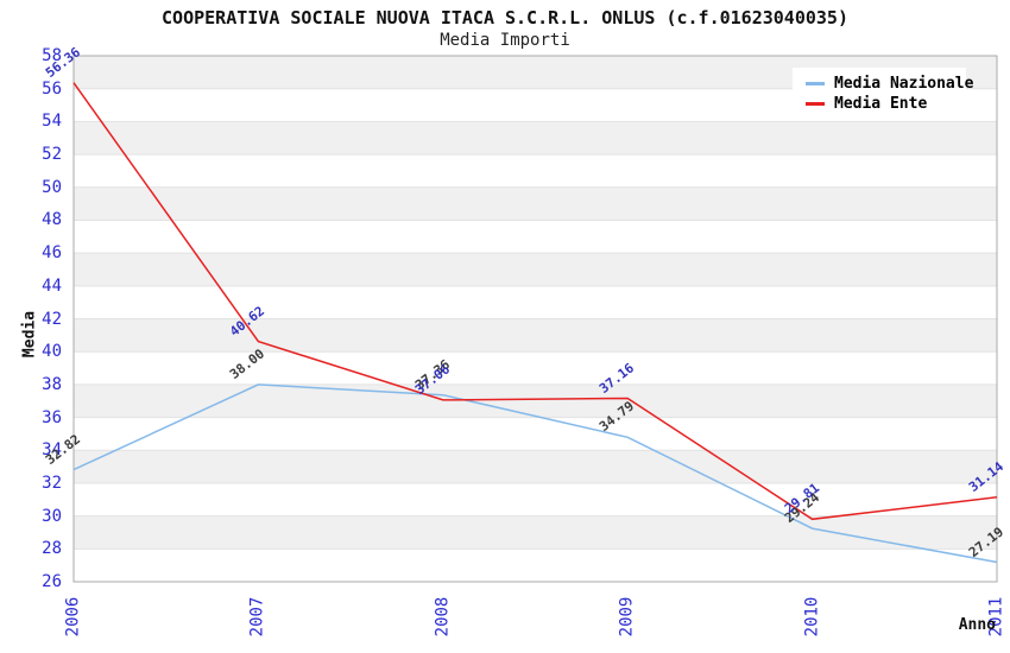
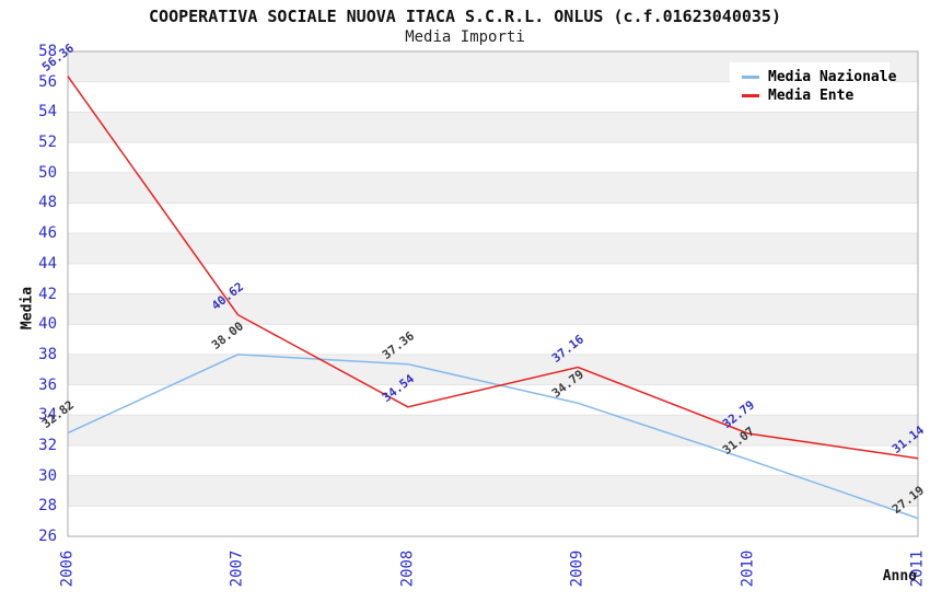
Media Ente/2008: 37.06 -> 34.54
Media Nazionale/2010: 29.24 -> 31.07
Media Ente/2010: 29.81 -> 32.79
